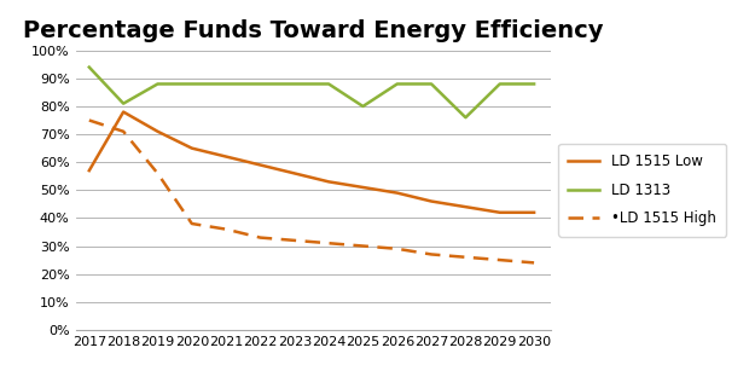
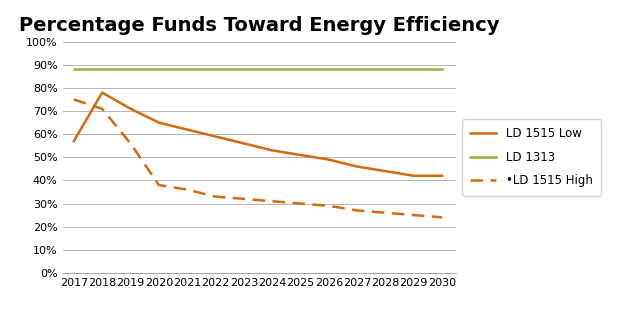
LD 1313/2017: 94% -> 88%
LD 1313/2018: 81% -> 88%
LD 1313/2025: 80% -> 88%
LD 1313/2028: 76% -> 88%
